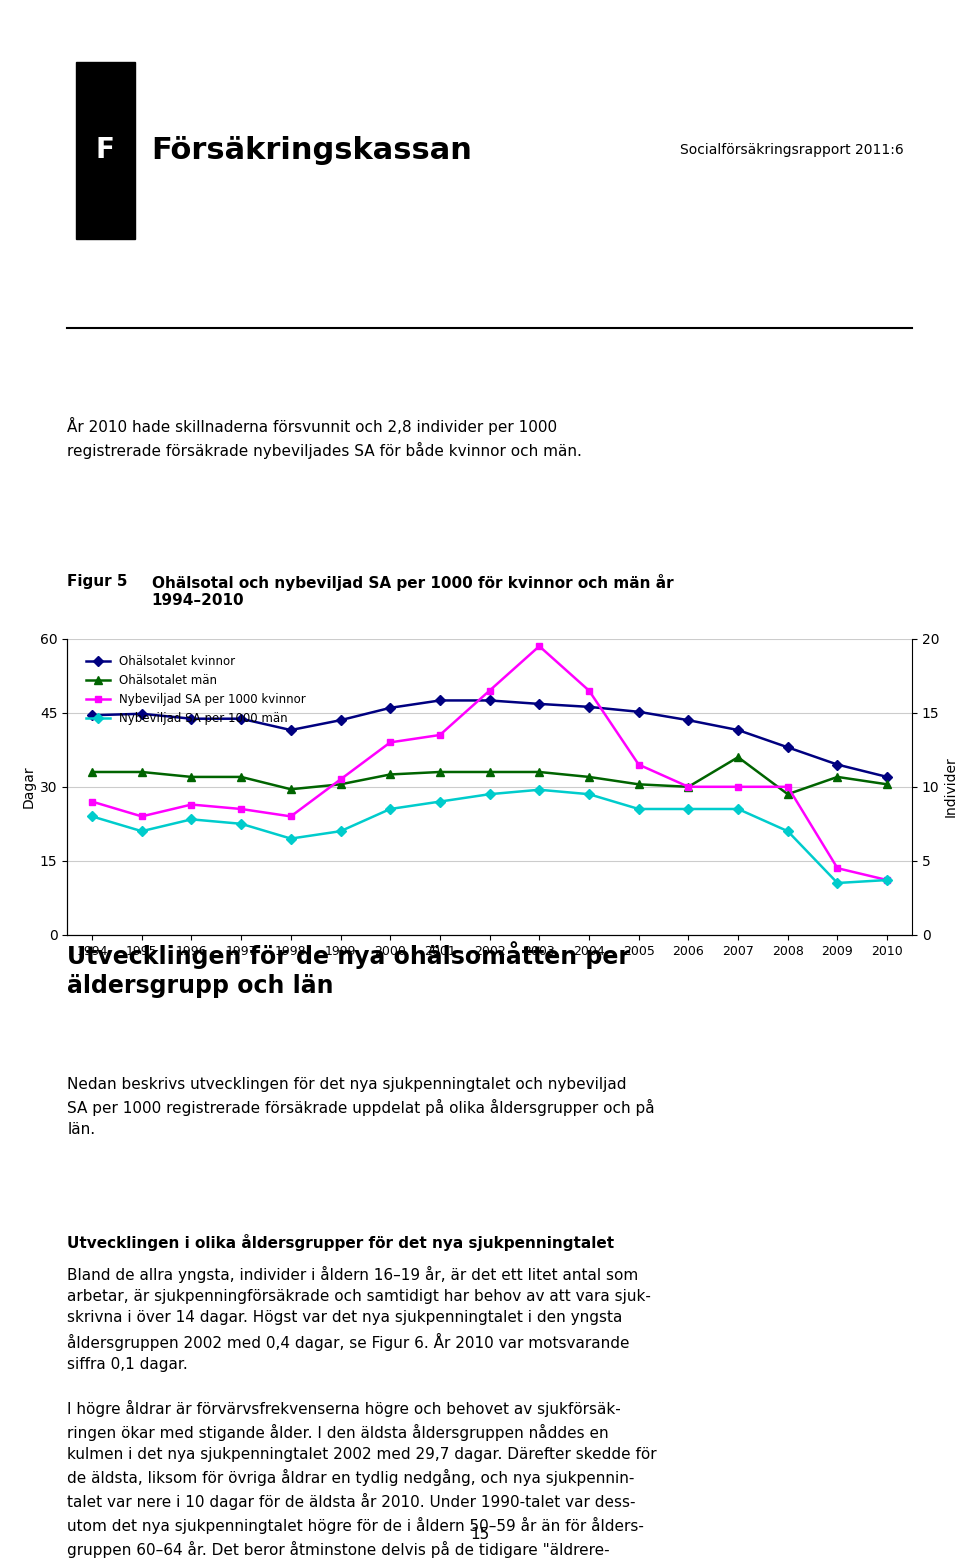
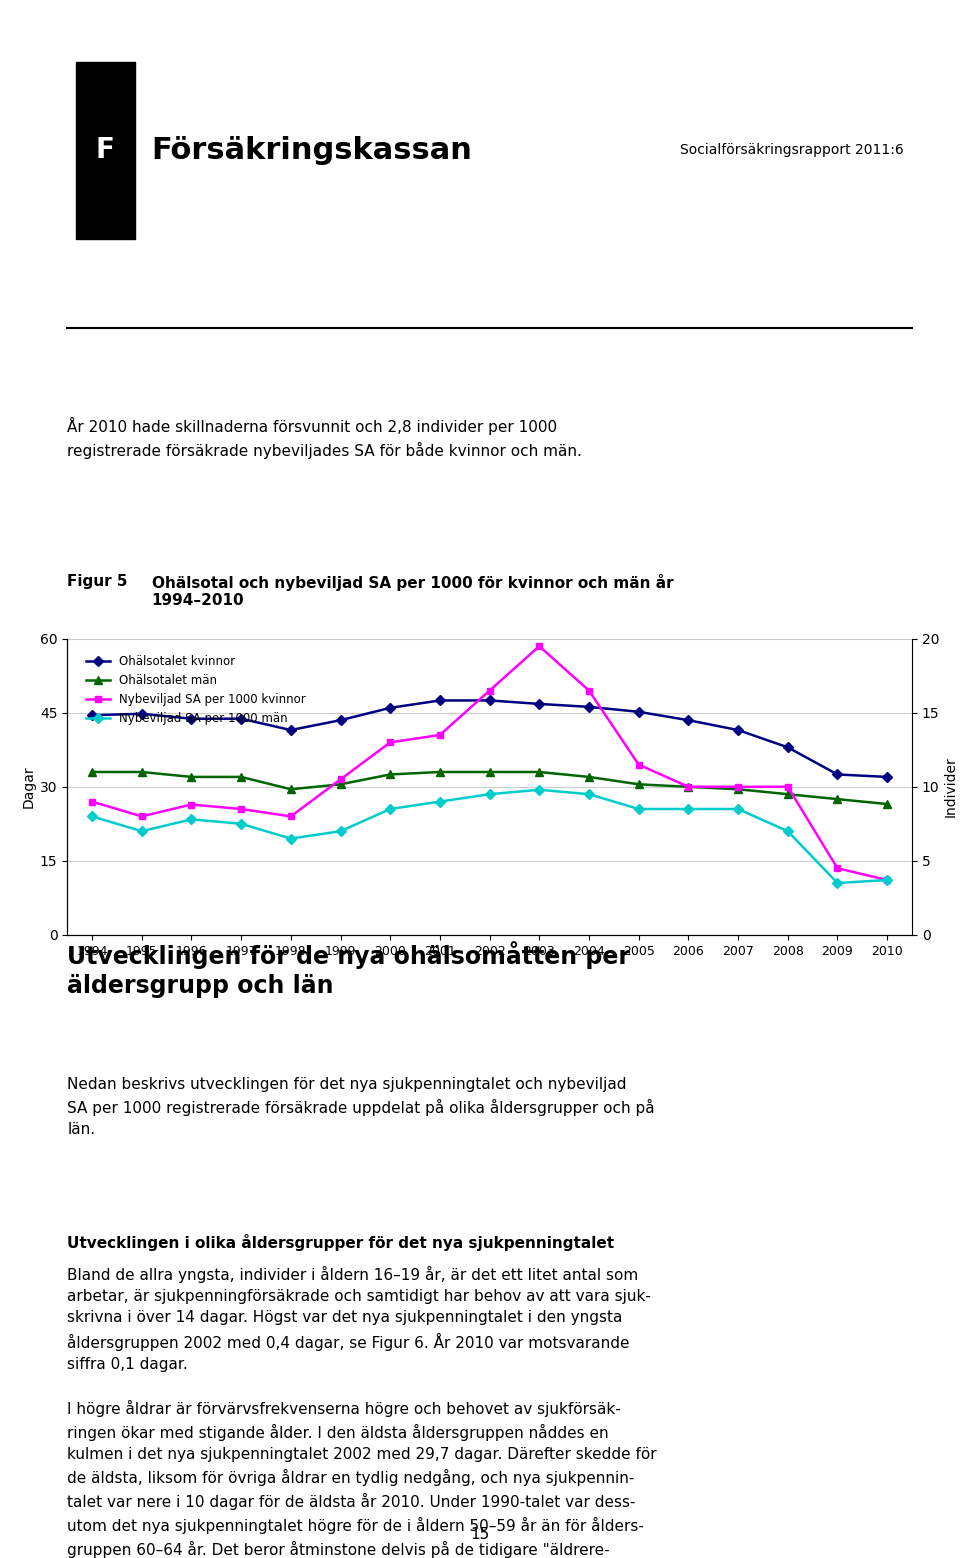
Ohälsotalet män/2007: 36.0 -> 29.5
Ohälsotalet kvinnor/2009: 34.5 -> 32.5
Ohälsotalet män/2009: 32.0 -> 27.5
Ohälsotalet män/2010: 30.5 -> 26.5
